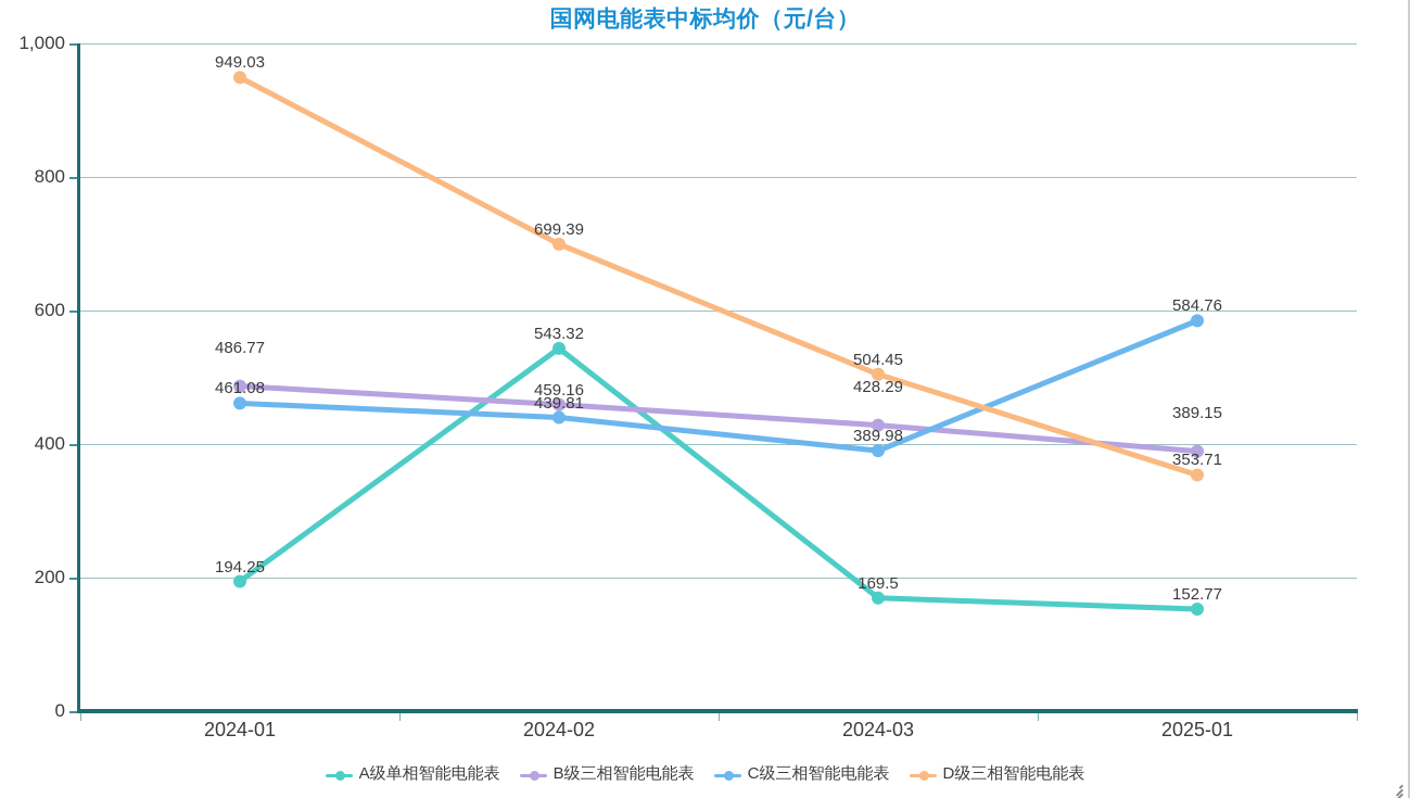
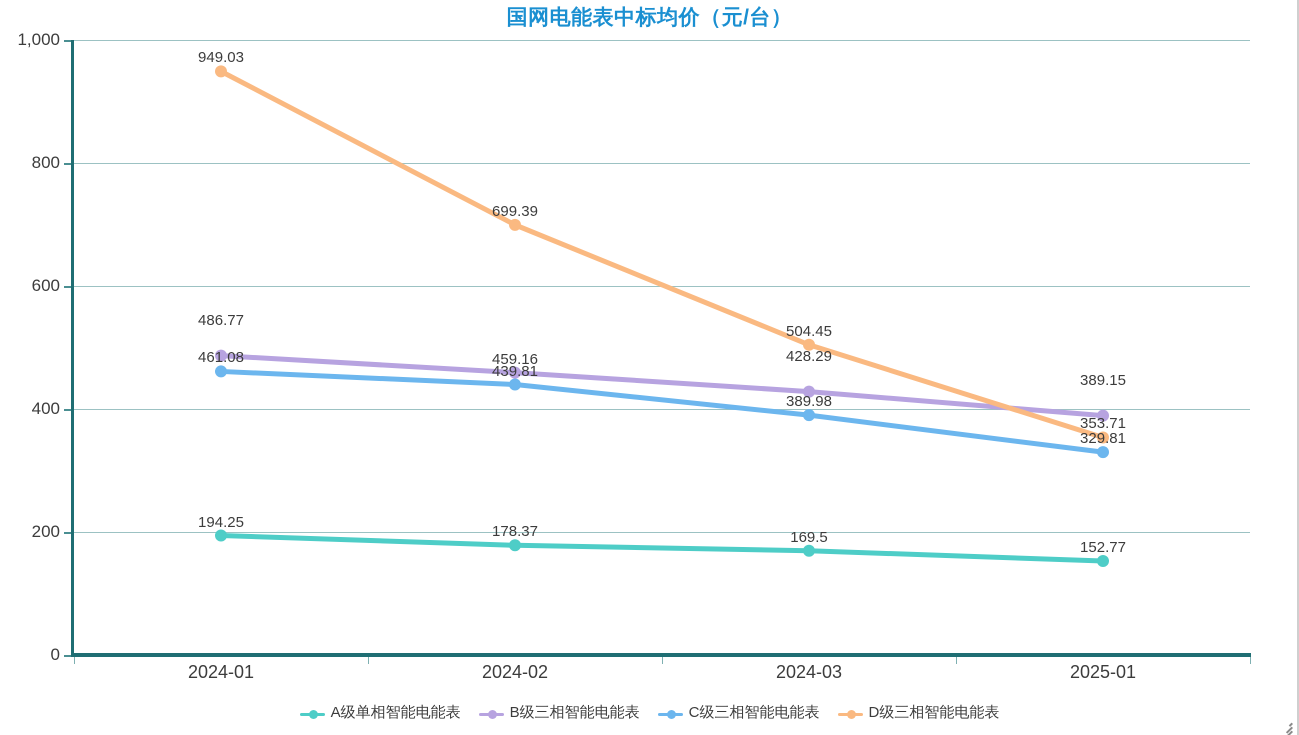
A级单相智能电能表/2024-02: 543.32 -> 178.37
C级三相智能电能表/2025-01: 584.76 -> 329.81
